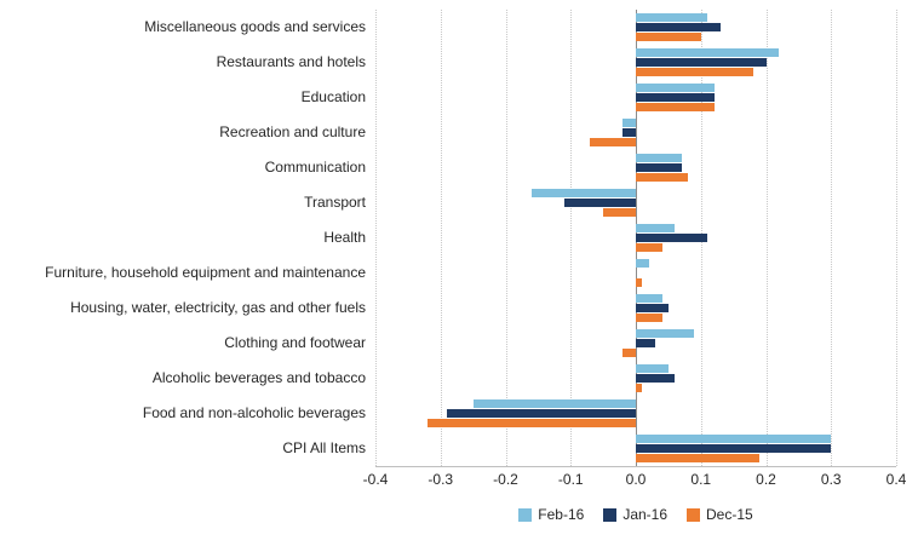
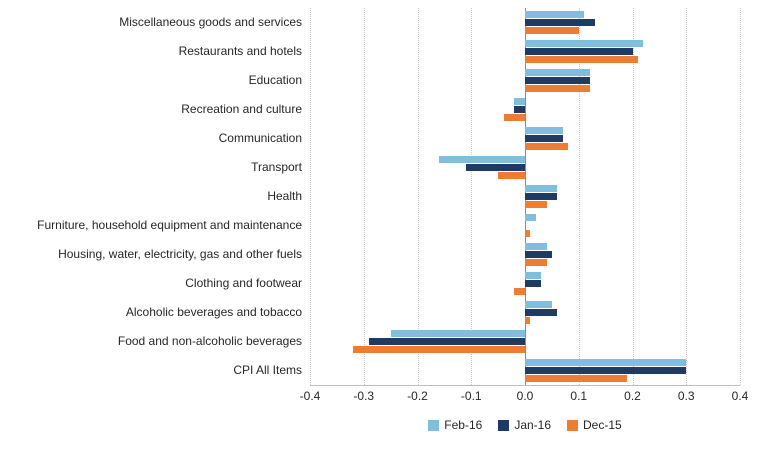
Dec-15/Restaurants and hotels: 0.18 -> 0.21
Dec-15/Recreation and culture: -0.07 -> -0.04
Jan-16/Health: 0.11 -> 0.06
Feb-16/Clothing and footwear: 0.09 -> 0.03
